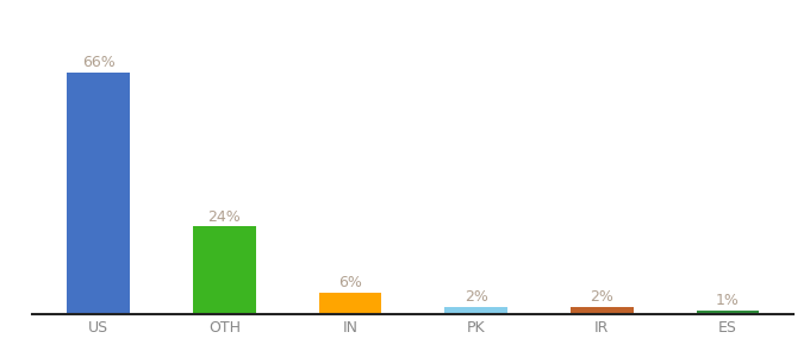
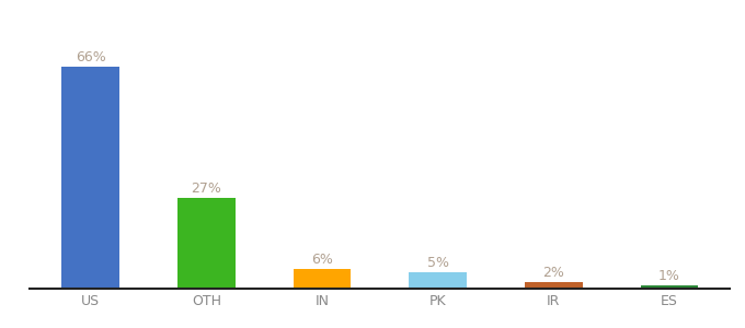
OTH: 24% -> 27%
PK: 2% -> 5%
